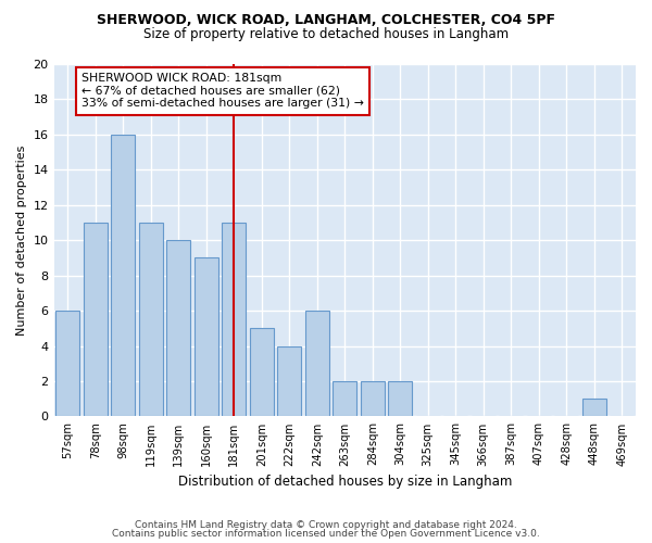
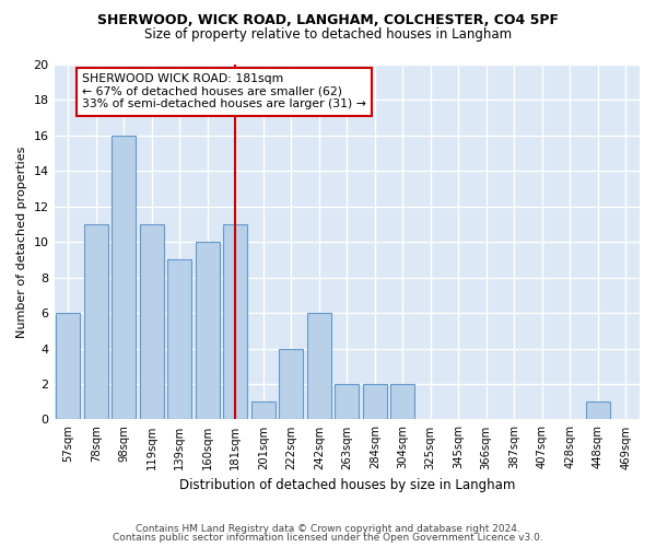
139sqm: 10 -> 9
160sqm: 9 -> 10
201sqm: 5 -> 1
